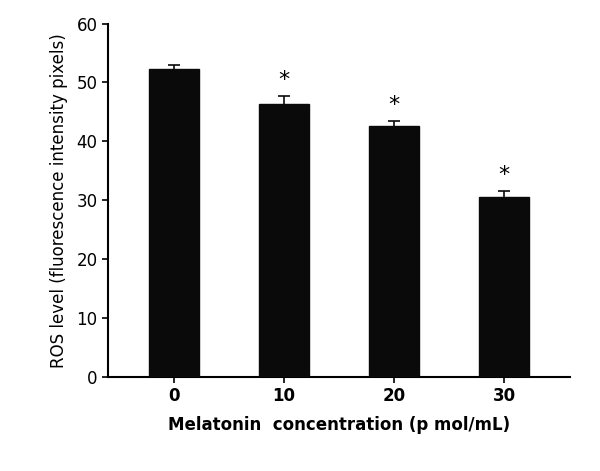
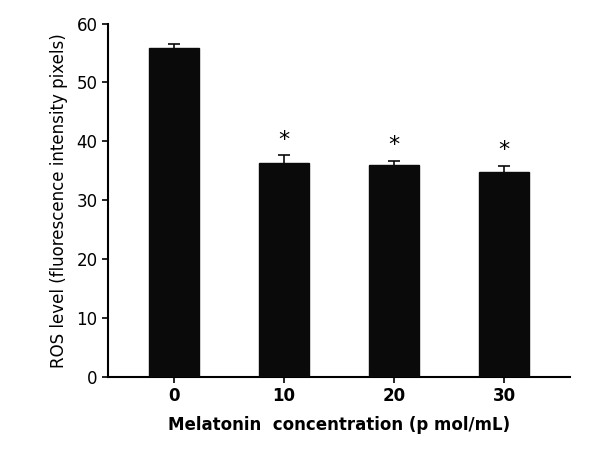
0: 52.2 -> 55.8
10: 46.4 -> 36.3
20: 42.6 -> 35.9
30: 30.6 -> 34.8
